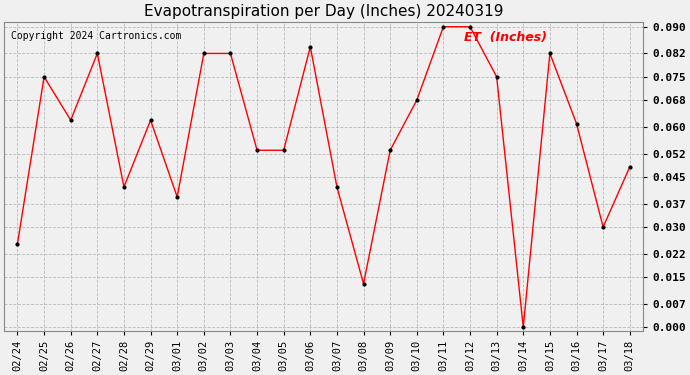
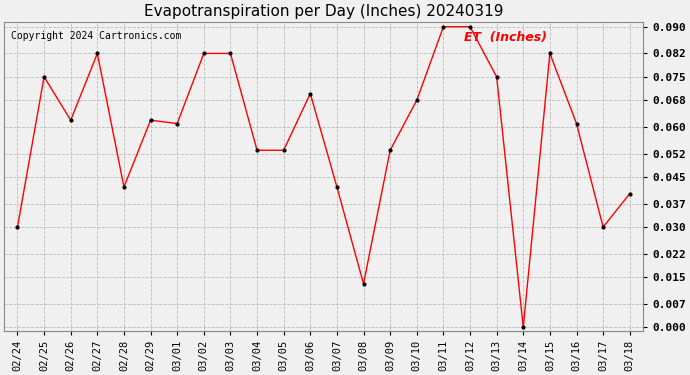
02/24: 0.025 -> 0.030
03/01: 0.039 -> 0.061
03/06: 0.084 -> 0.070
03/18: 0.048 -> 0.040
